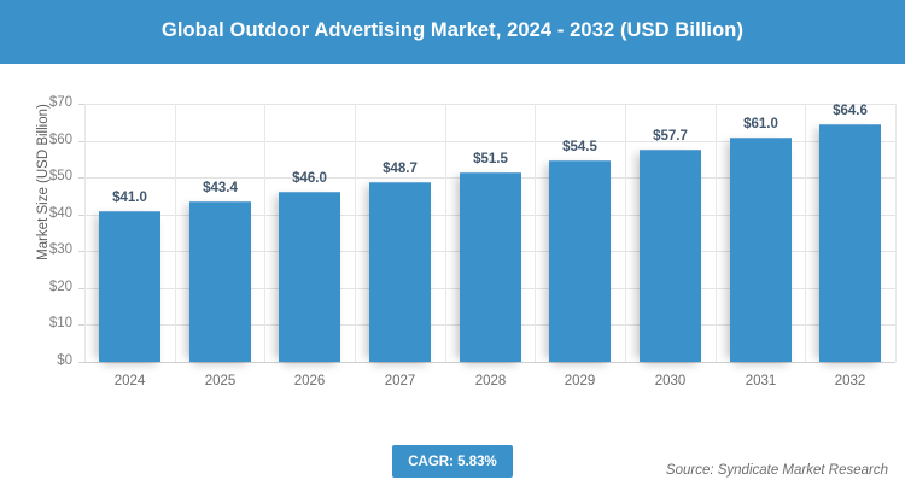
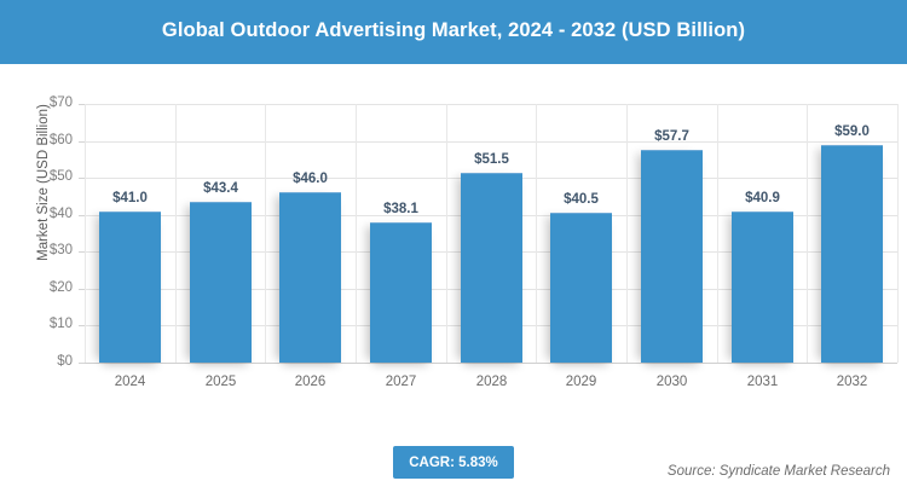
2027: $48.7 -> $38.1
2029: $54.5 -> $40.5
2031: $61.0 -> $40.9
2032: $64.6 -> $59.0
